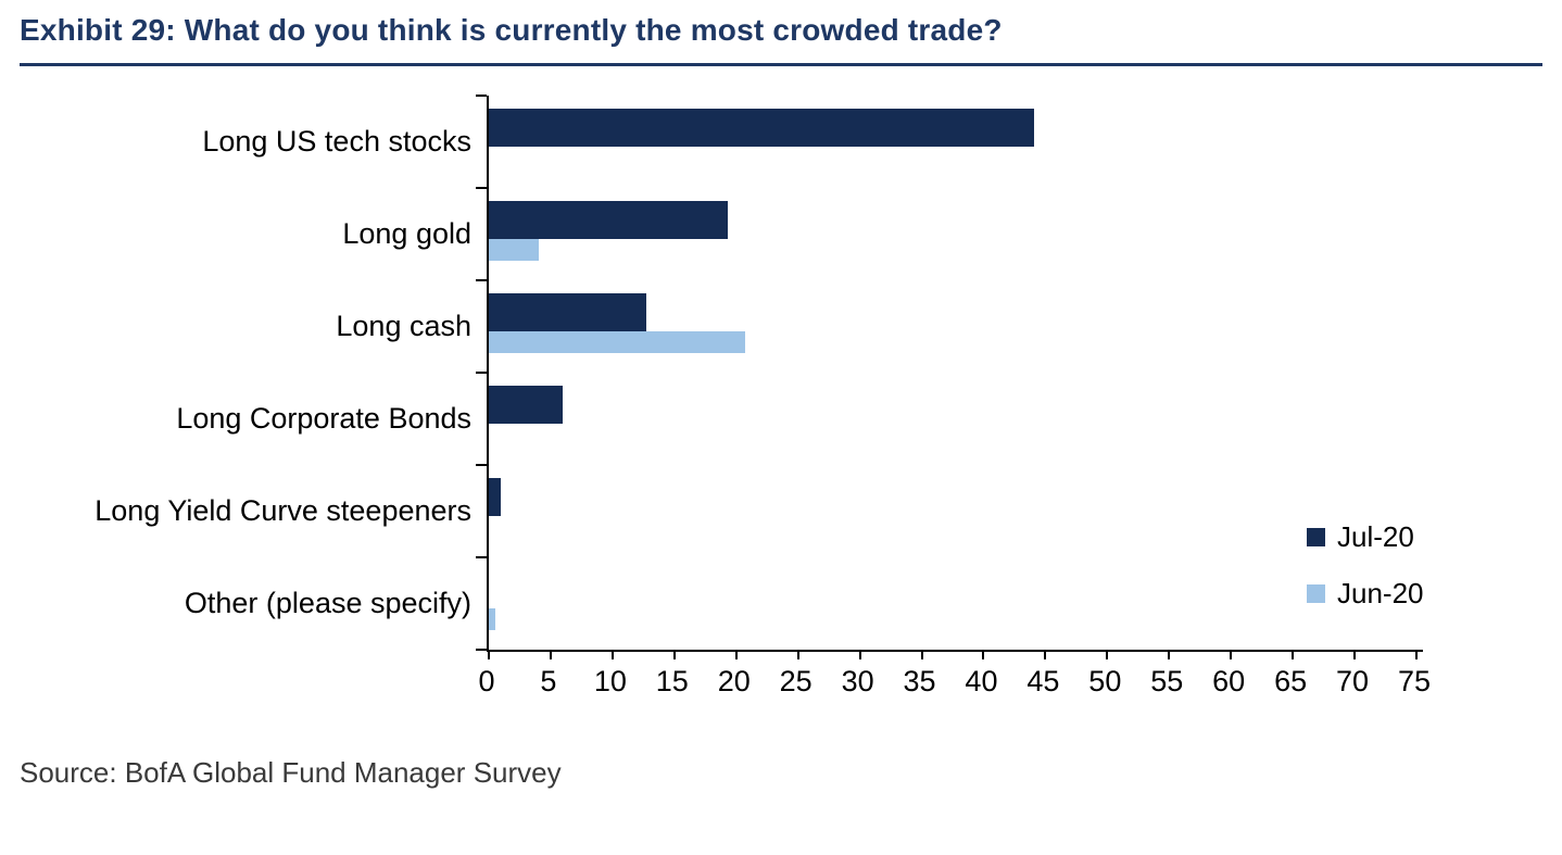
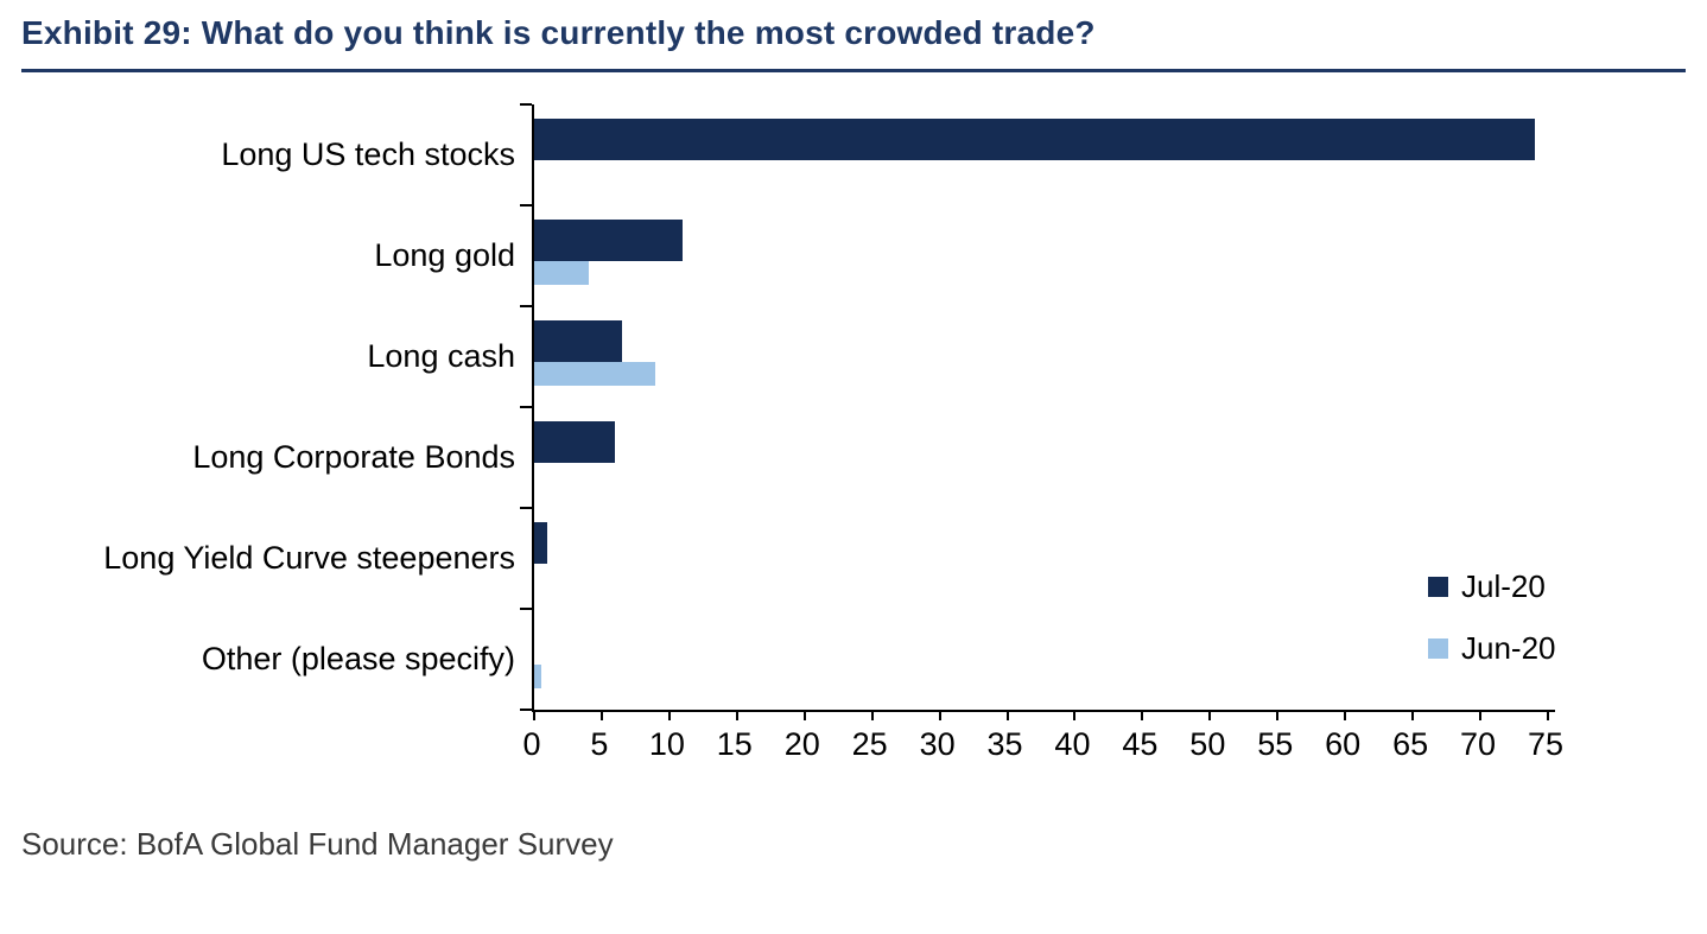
Jul-20/Long US tech stocks: 44.1 -> 74.0
Jul-20/Long gold: 19.3 -> 11.0
Jul-20/Long cash: 12.7 -> 6.5
Jun-20/Long cash: 20.7 -> 9.0
